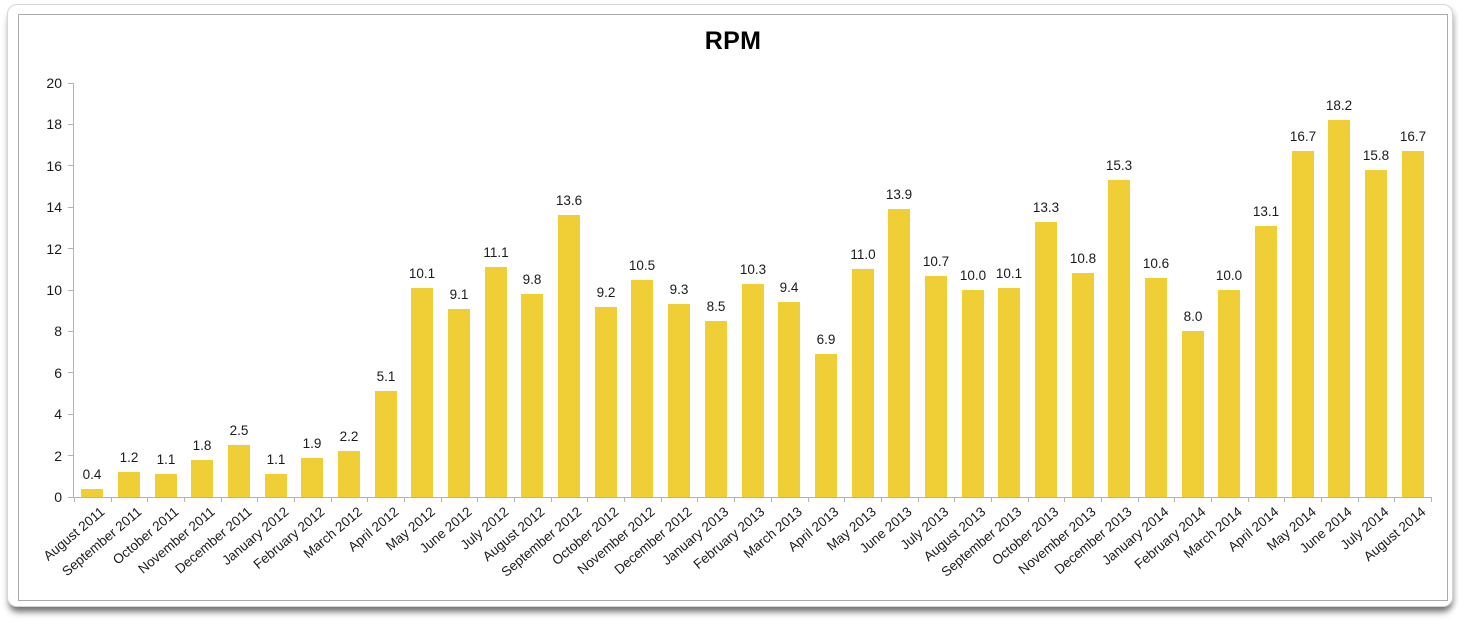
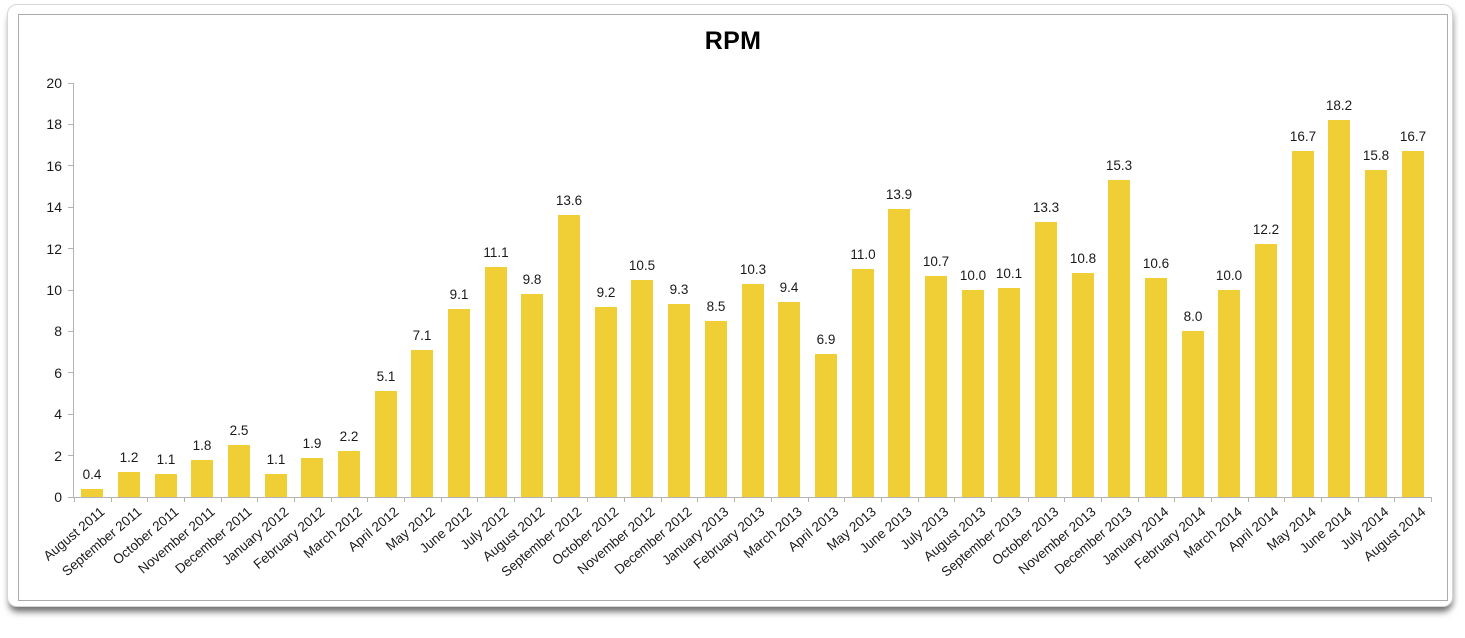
May 2012: 10.1 -> 7.1
April 2014: 13.1 -> 12.2
